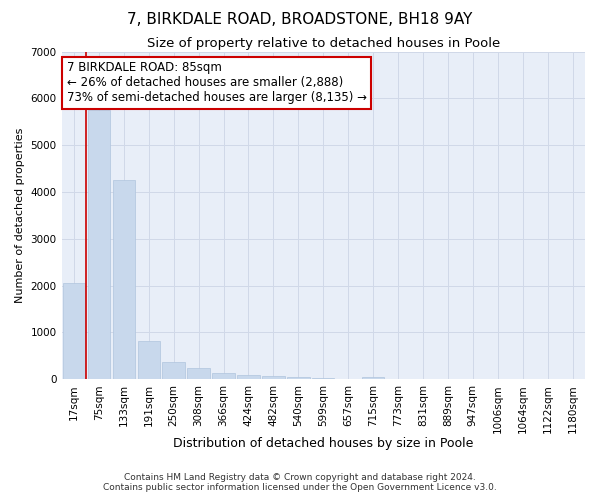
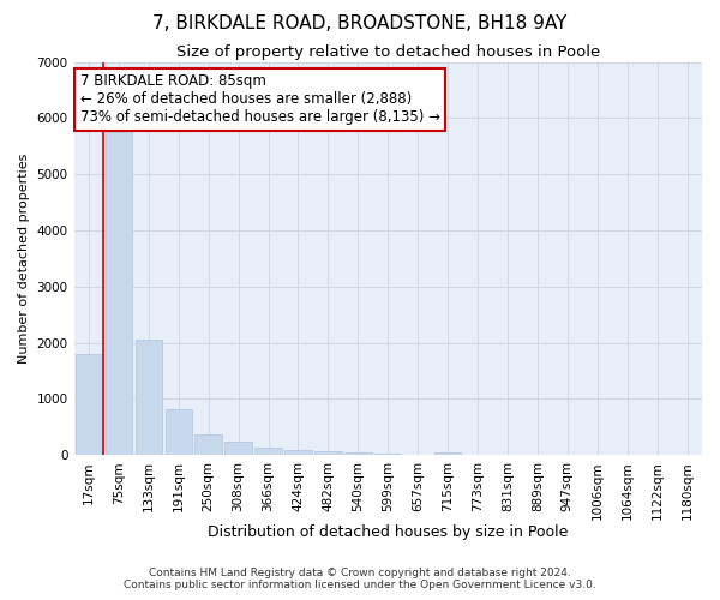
17sqm: 2050 -> 1800
133sqm: 4250 -> 2050
